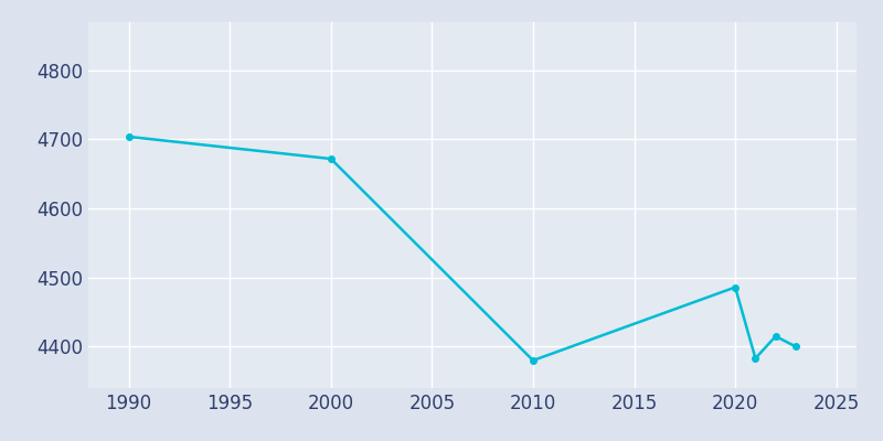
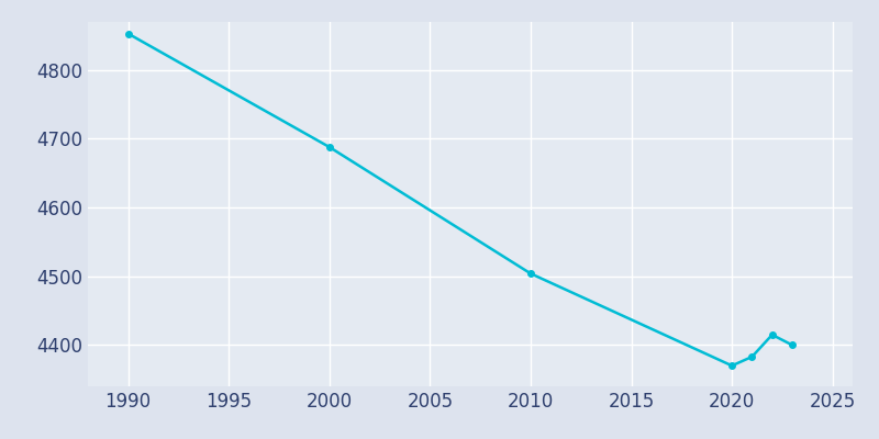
1990: 4704 -> 4853
2000: 4672 -> 4688
2010: 4380 -> 4504
2020: 4486 -> 4370
